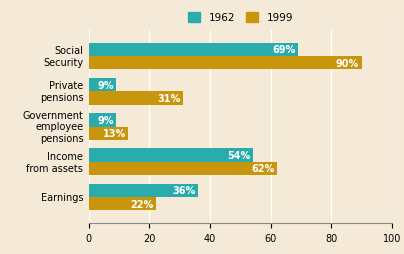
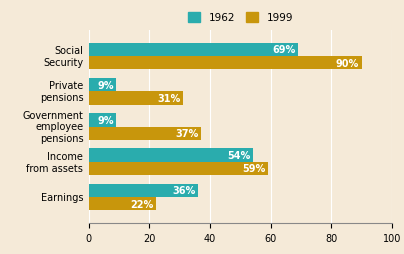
1999/Government employee pensions: 13% -> 37%
1999/Income from assets: 62% -> 59%
